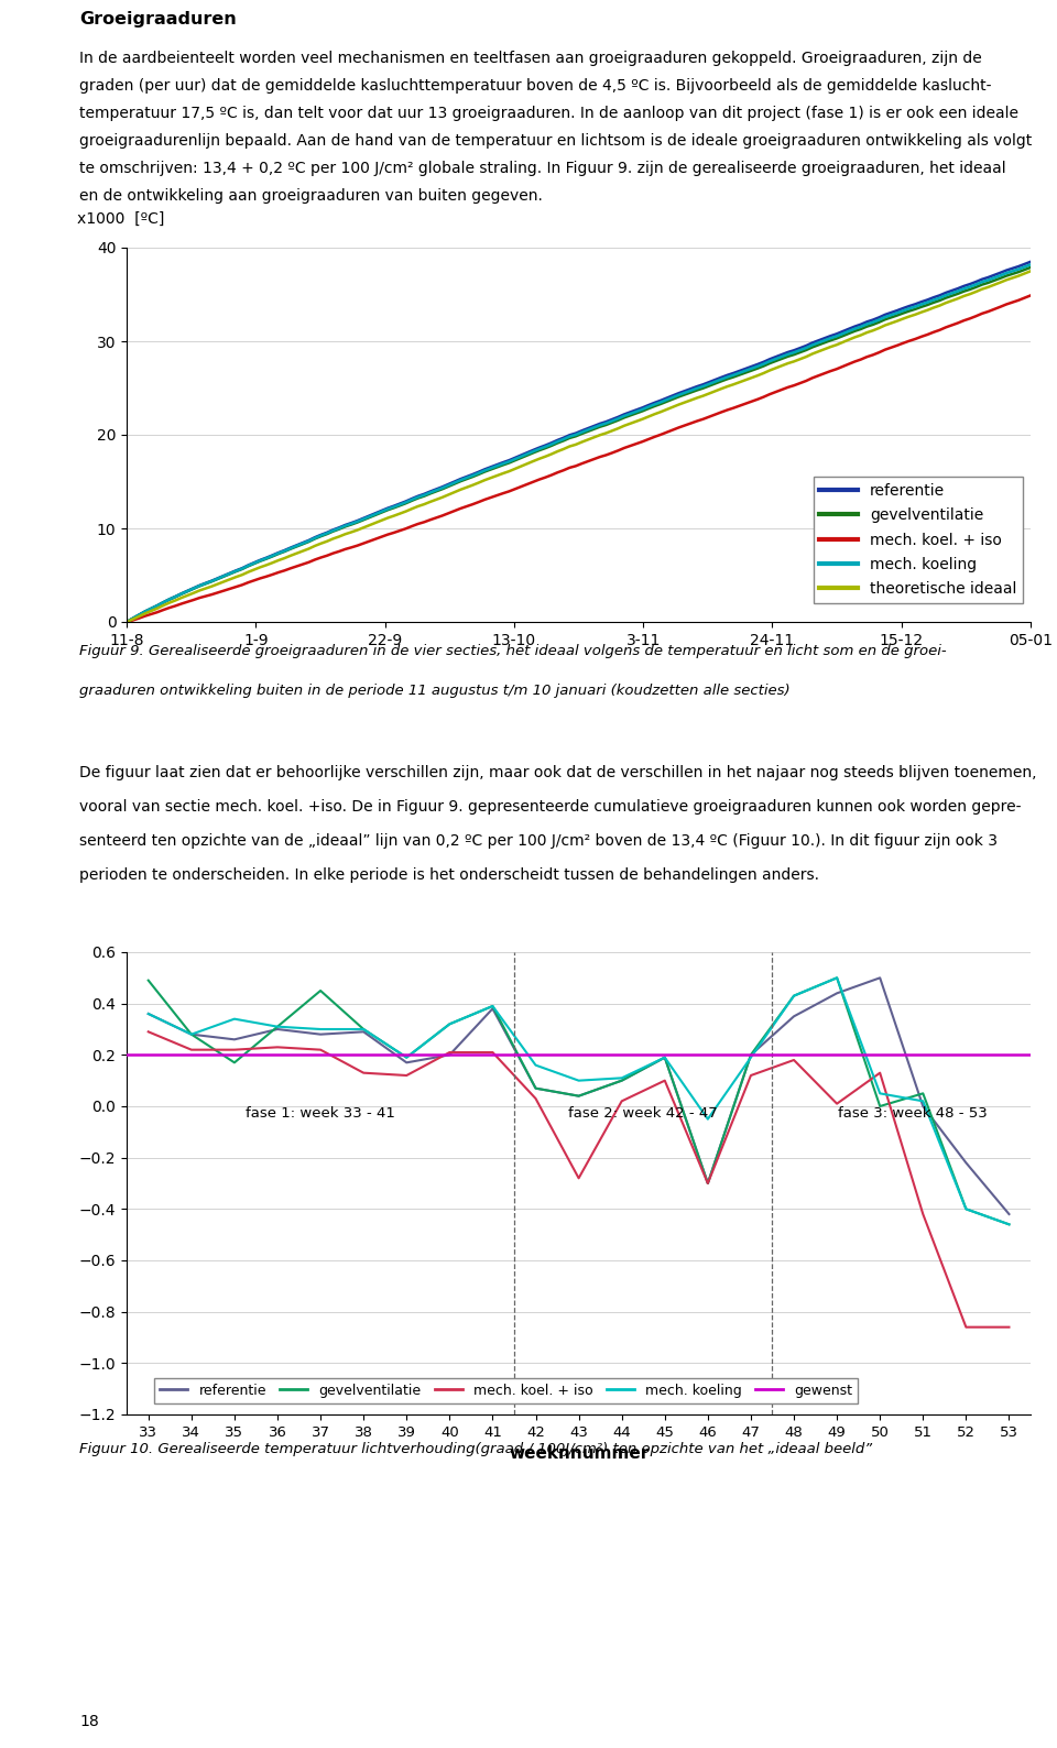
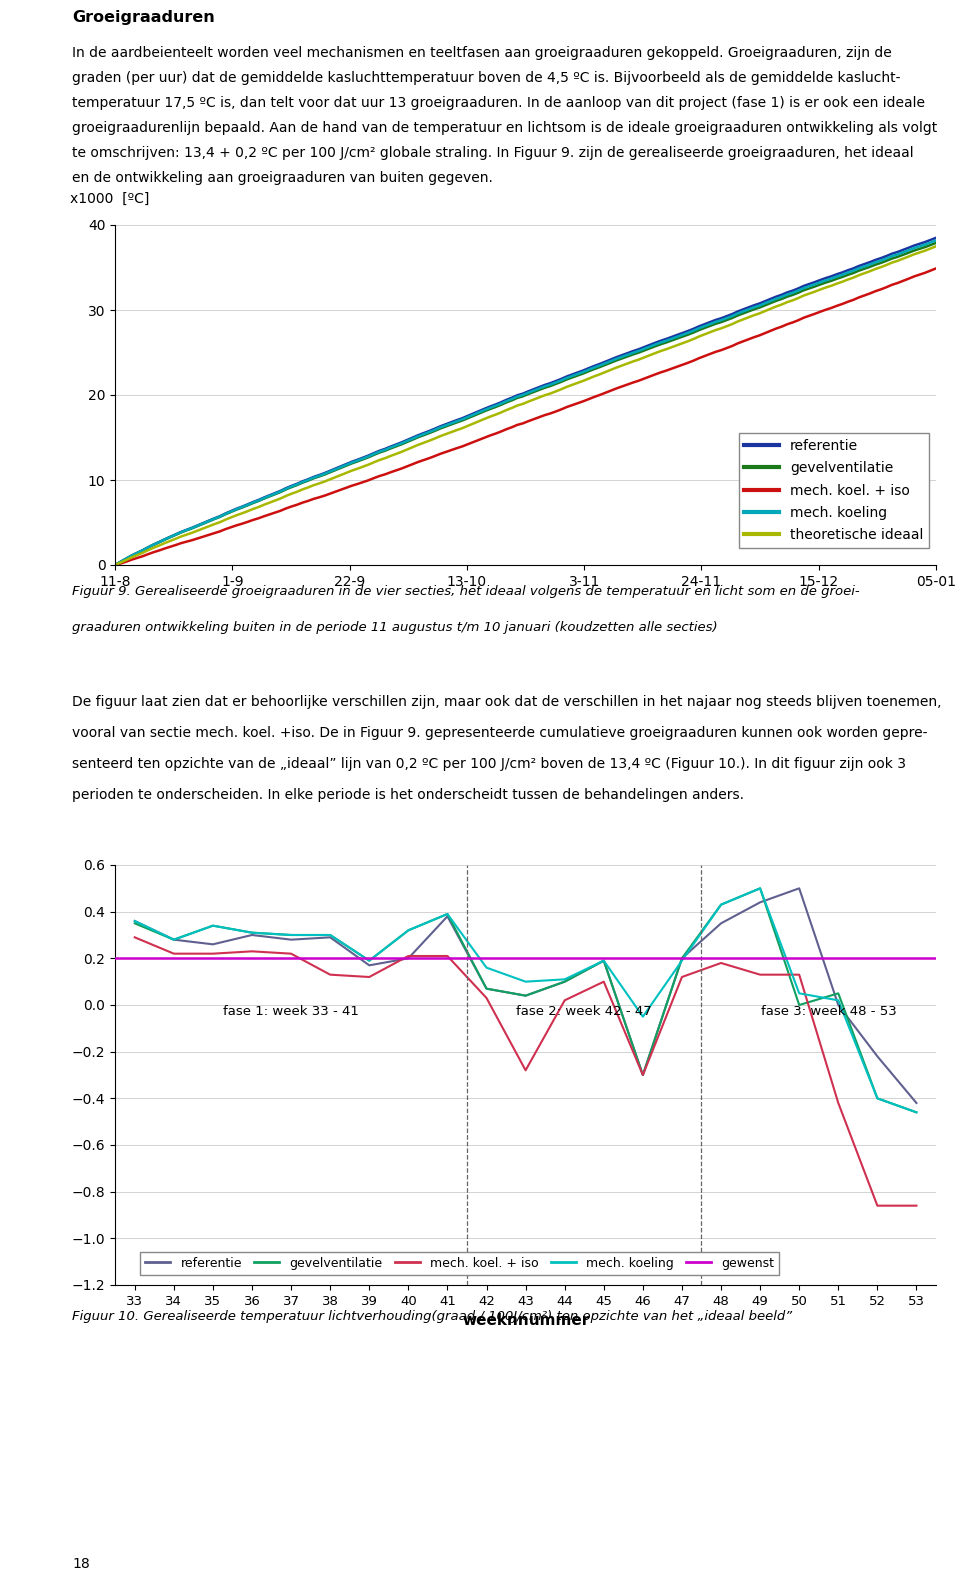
gevelventilatie/33: 0.49 -> 0.35
gevelventilatie/35: 0.17 -> 0.34
gevelventilatie/37: 0.45 -> 0.30
mech. koel. + iso/49: 0.01 -> 0.13
